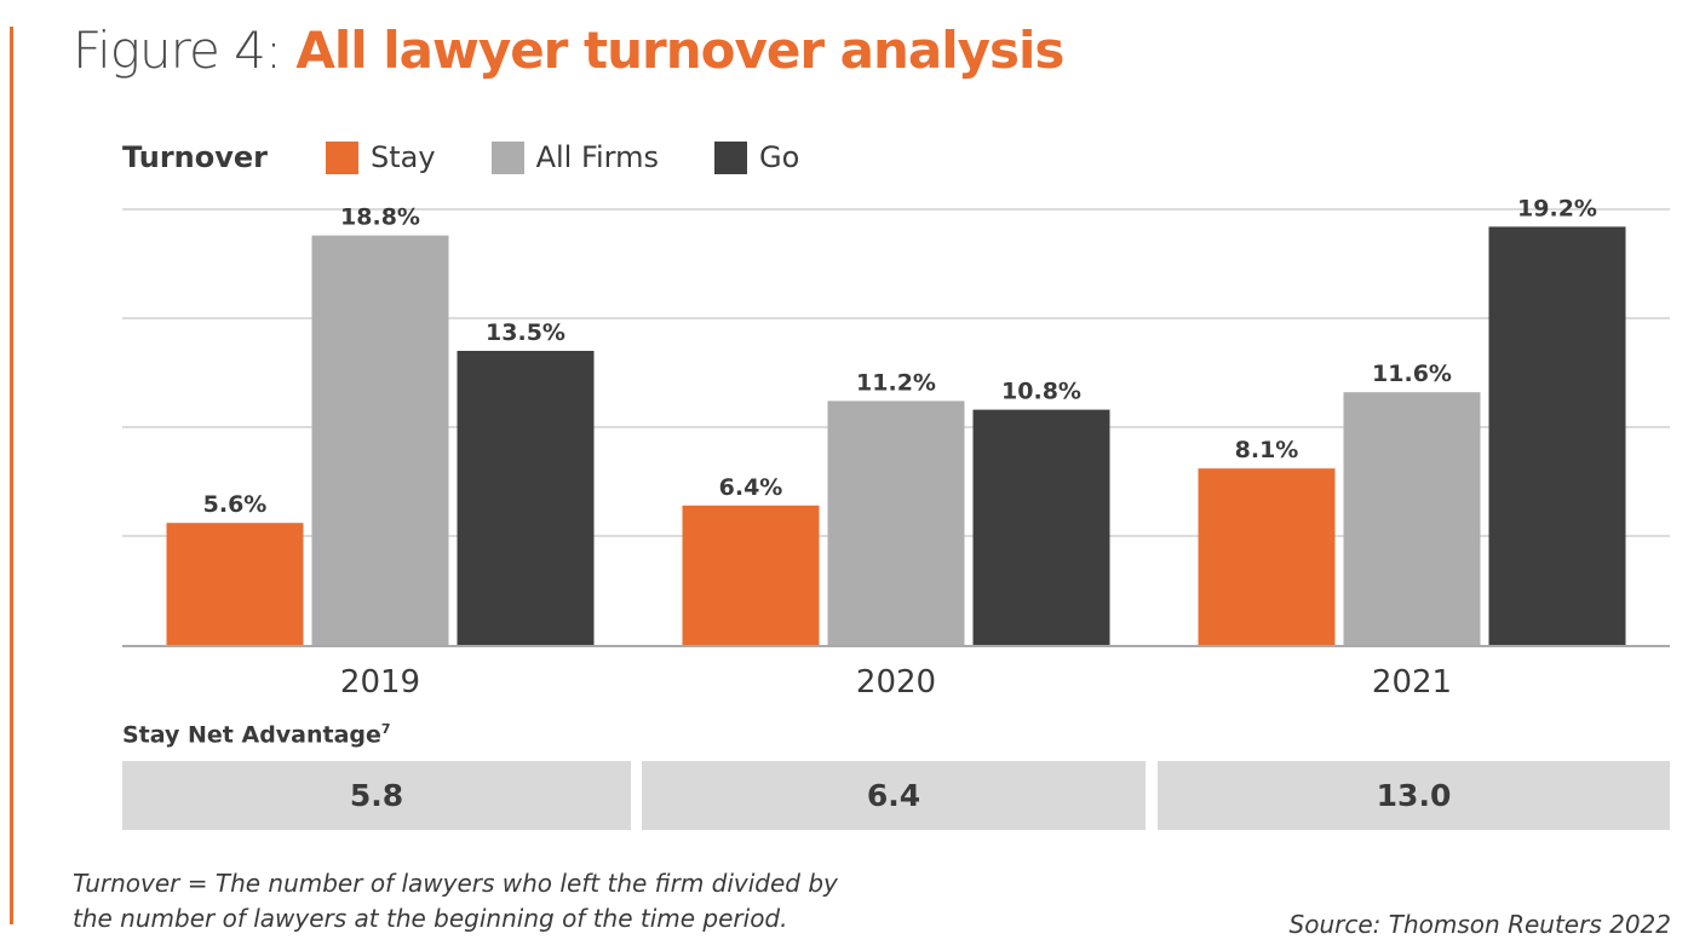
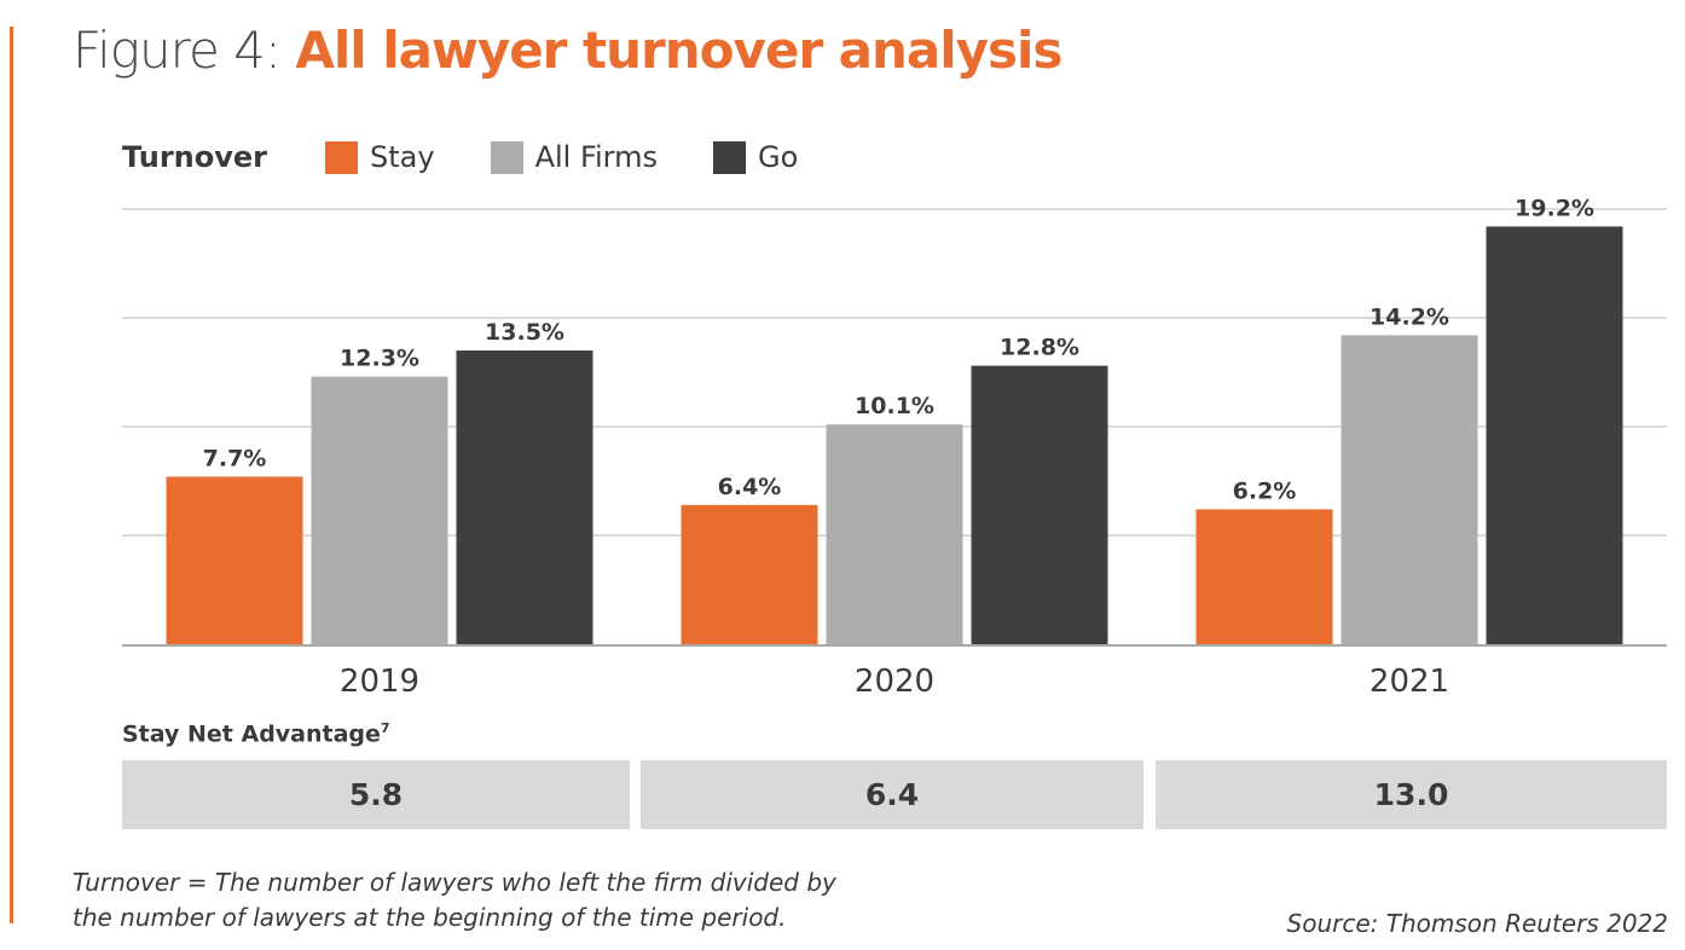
Stay/2019: 5.6% -> 7.7%
All Firms/2019: 18.8% -> 12.3%
All Firms/2020: 11.2% -> 10.1%
Go/2020: 10.8% -> 12.8%
Stay/2021: 8.1% -> 6.2%
All Firms/2021: 11.6% -> 14.2%
